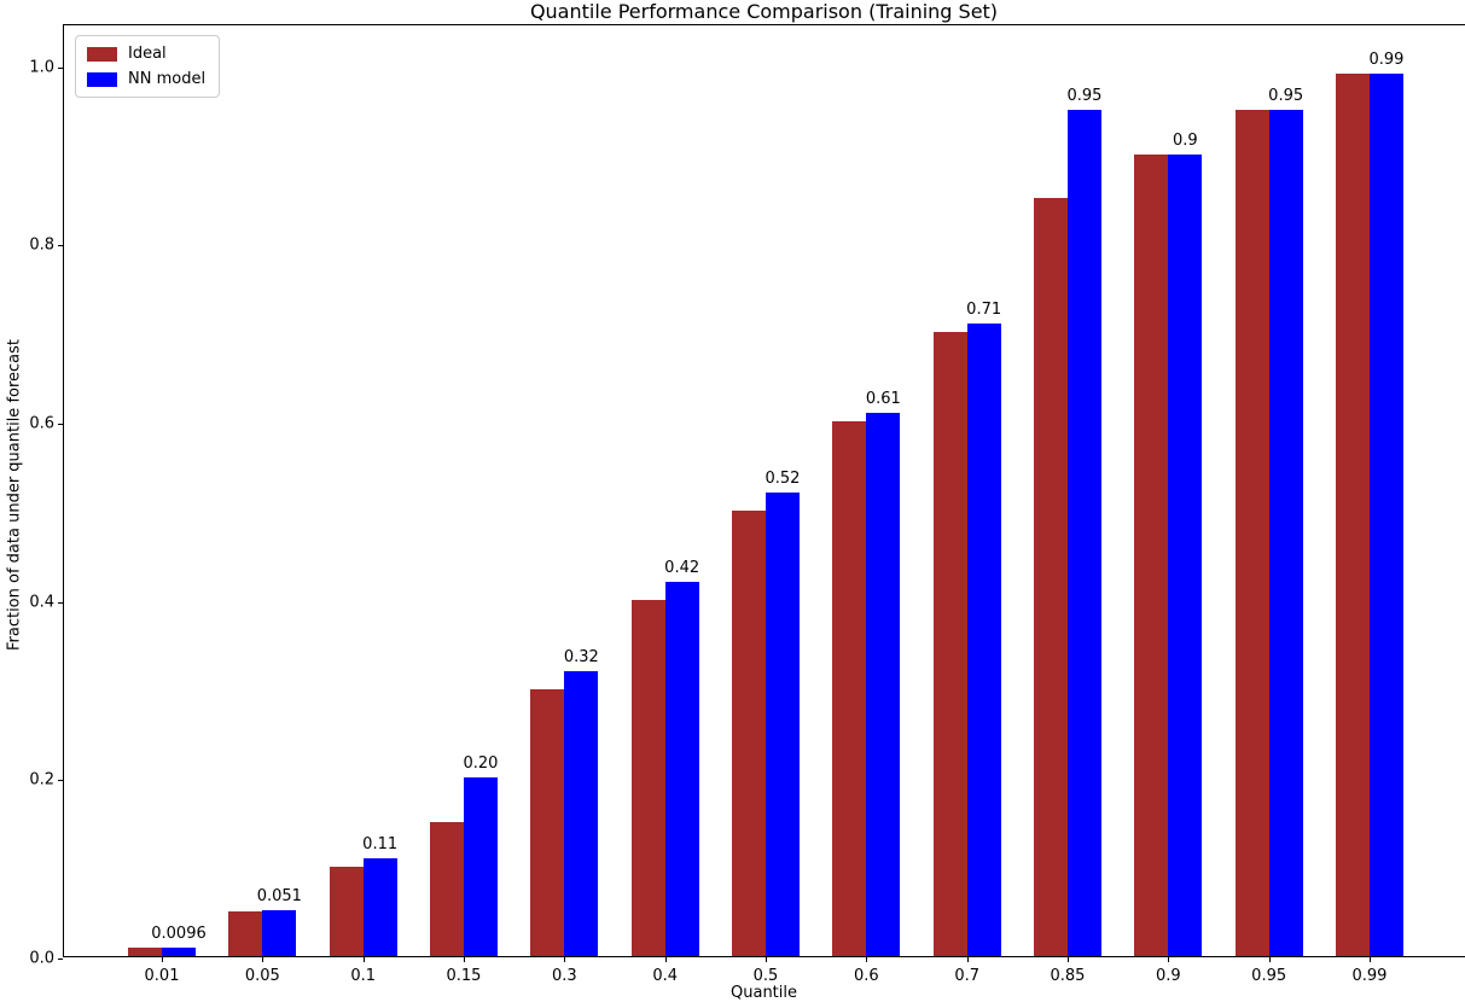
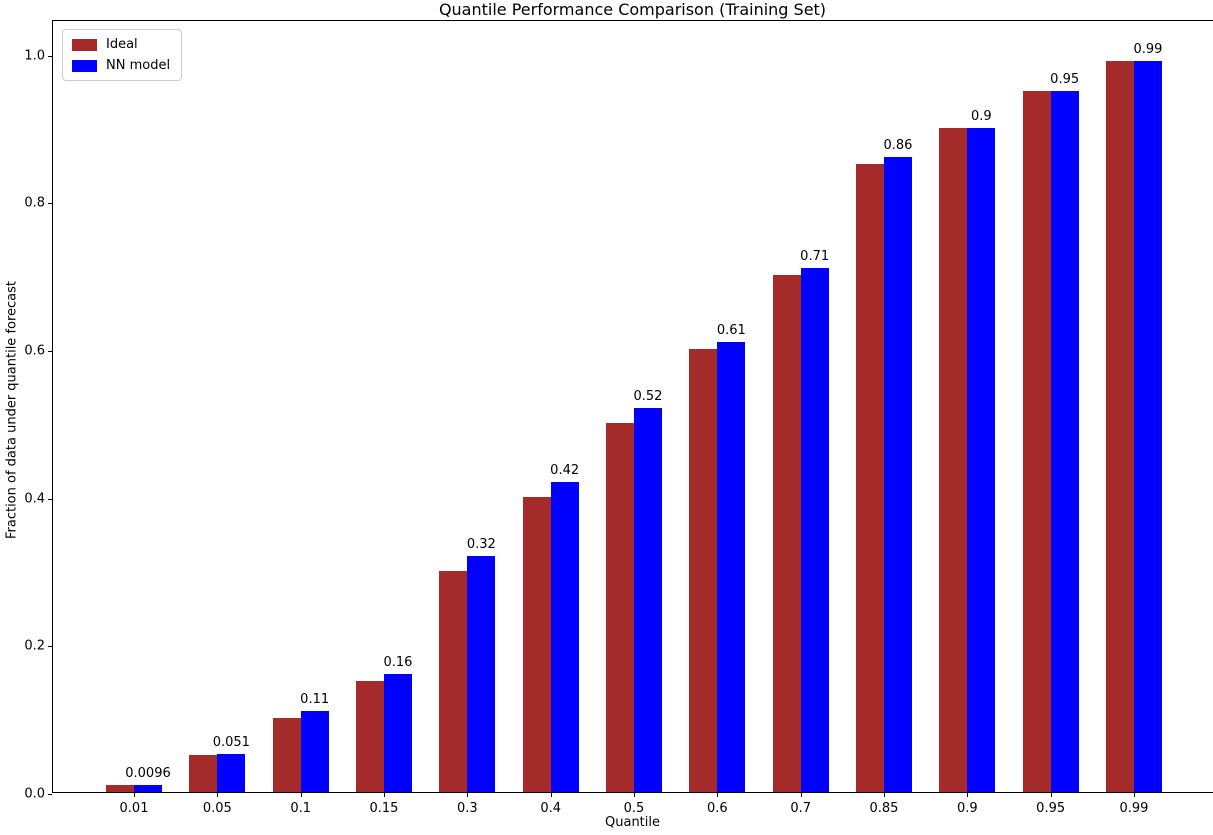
NN model/0.15: 0.20 -> 0.16
NN model/0.85: 0.95 -> 0.86
